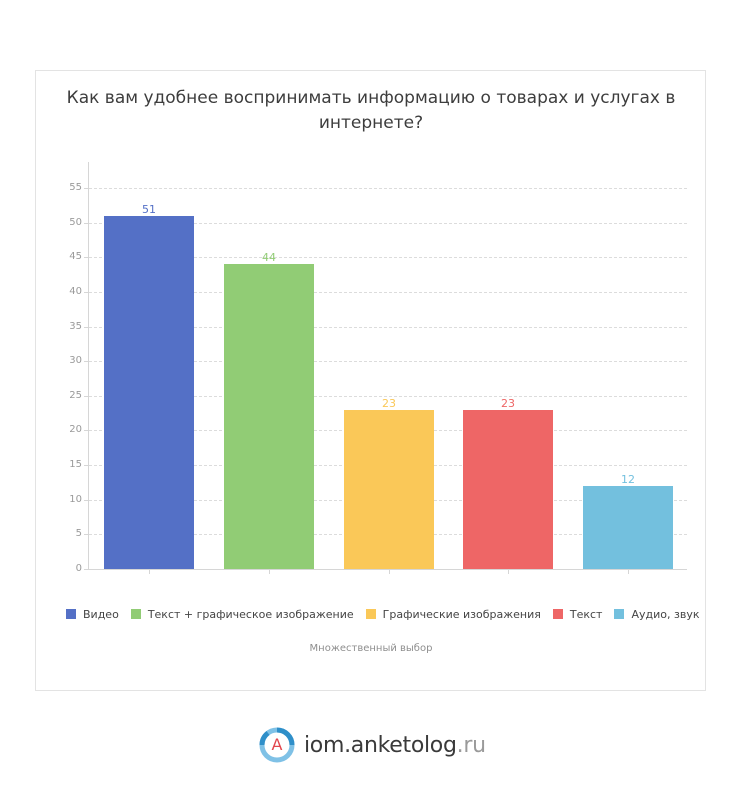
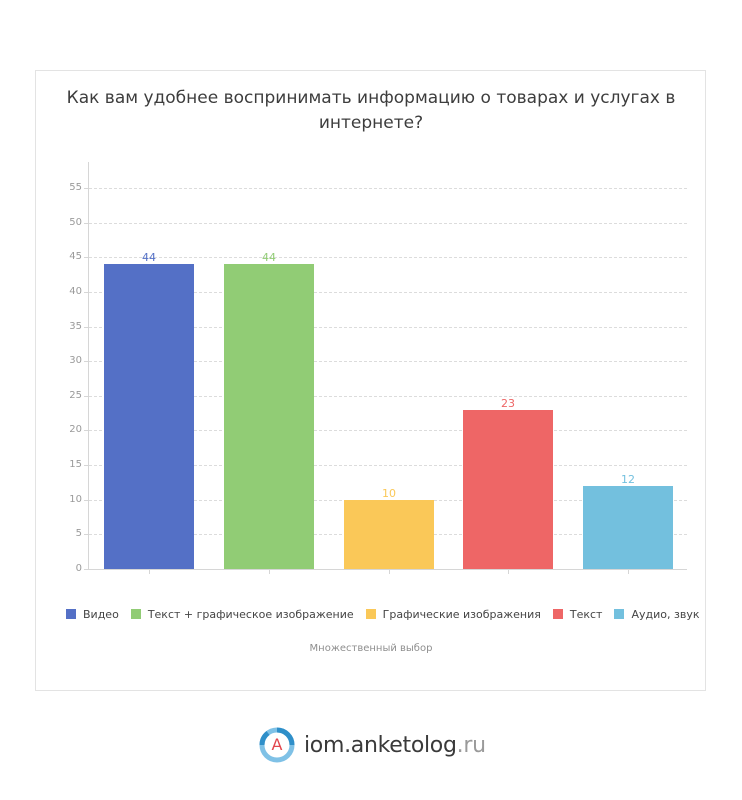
Видео: 51 -> 44
Графические изображения: 23 -> 10
